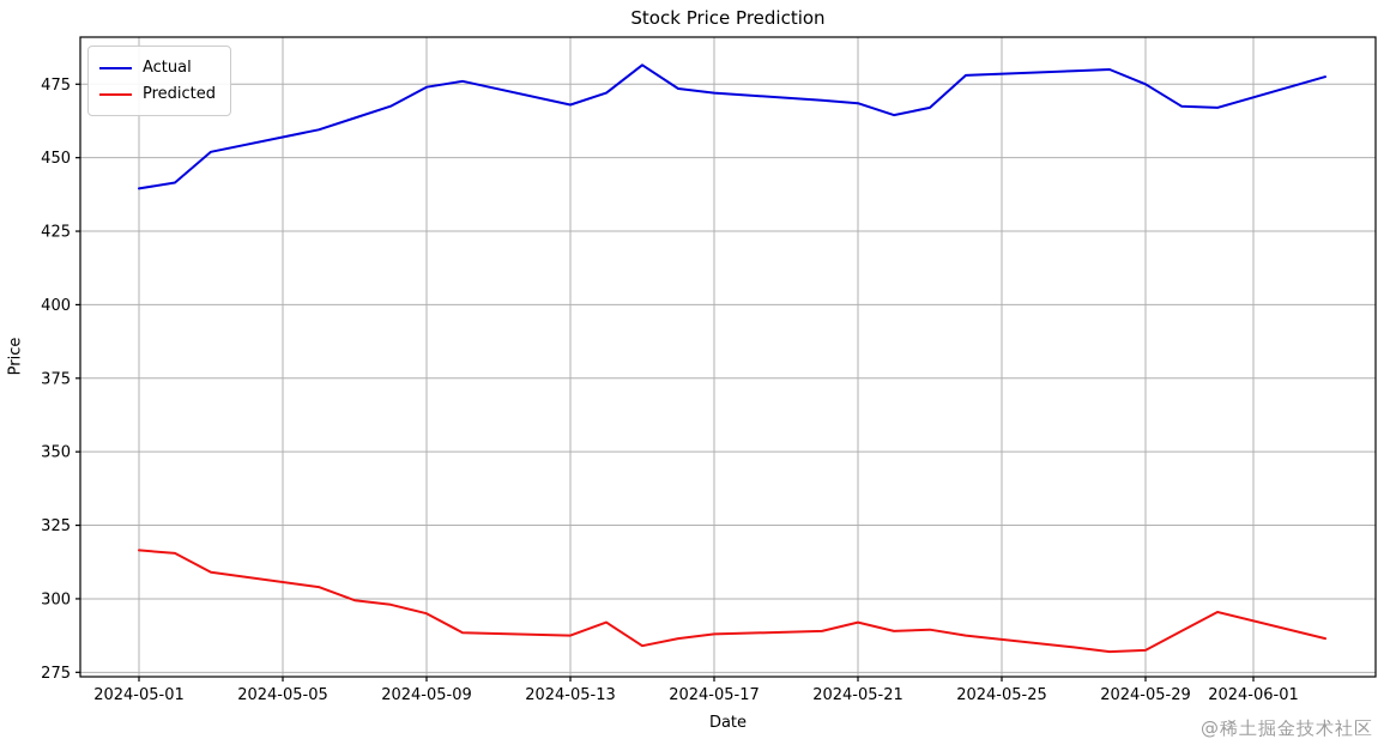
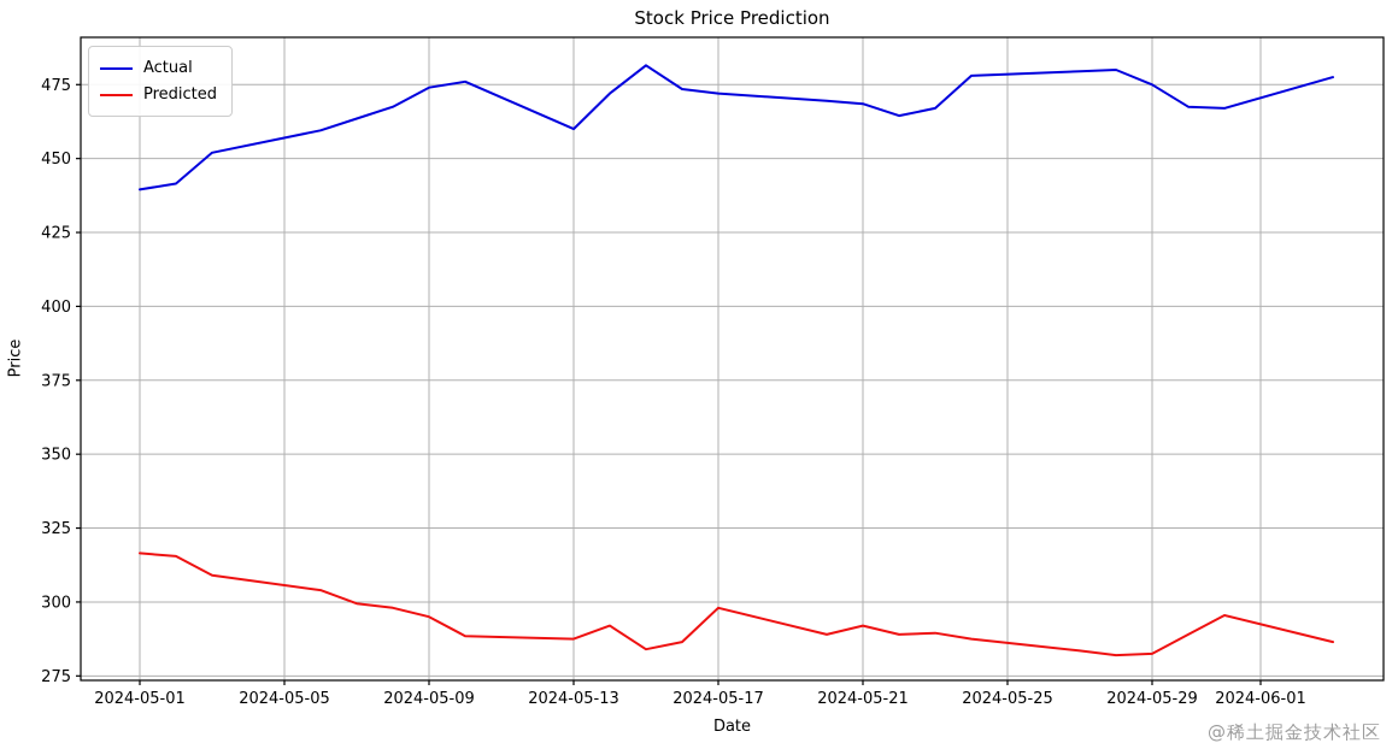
Actual/2024-05-13: 468 -> 460
Predicted/2024-05-17: 288 -> 298
